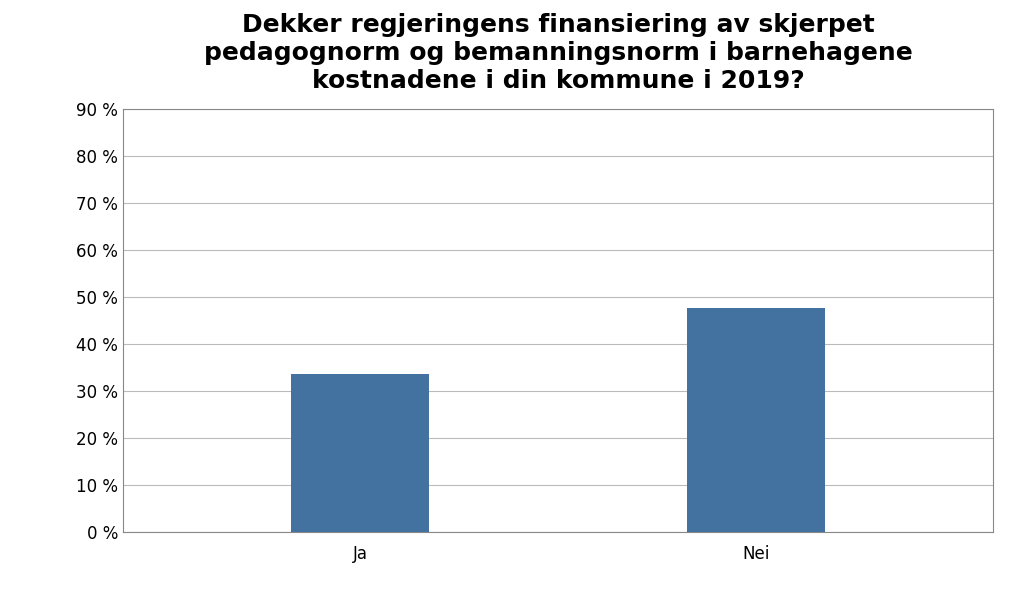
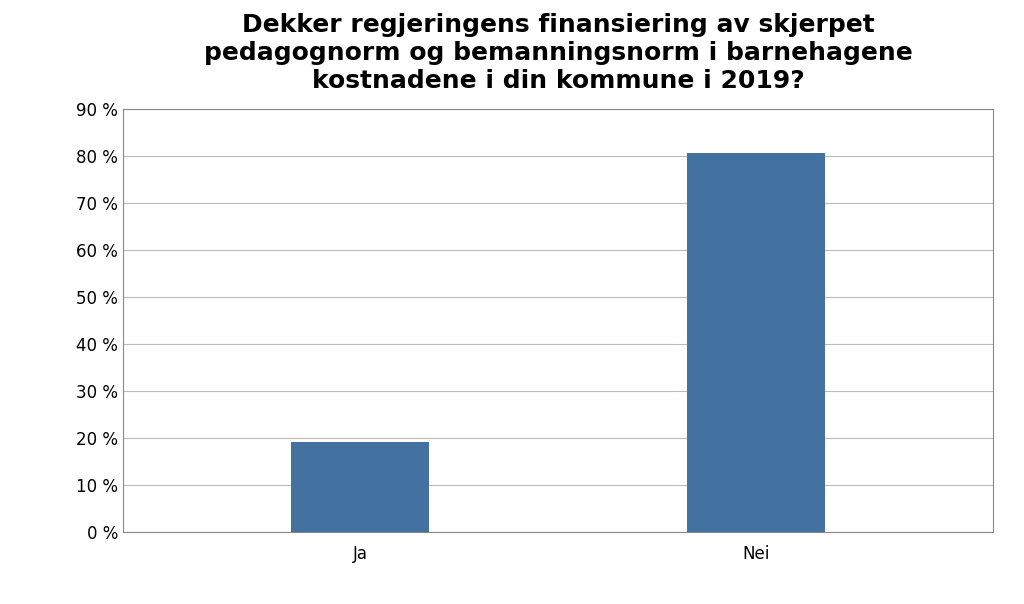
Ja: 33.5 % -> 19.0 %
Nei: 47.5 % -> 80.5 %
